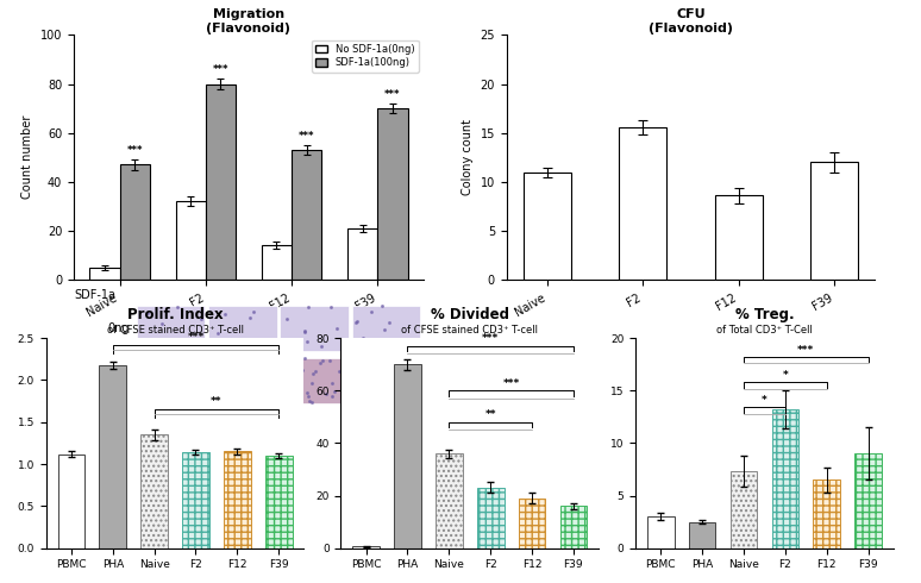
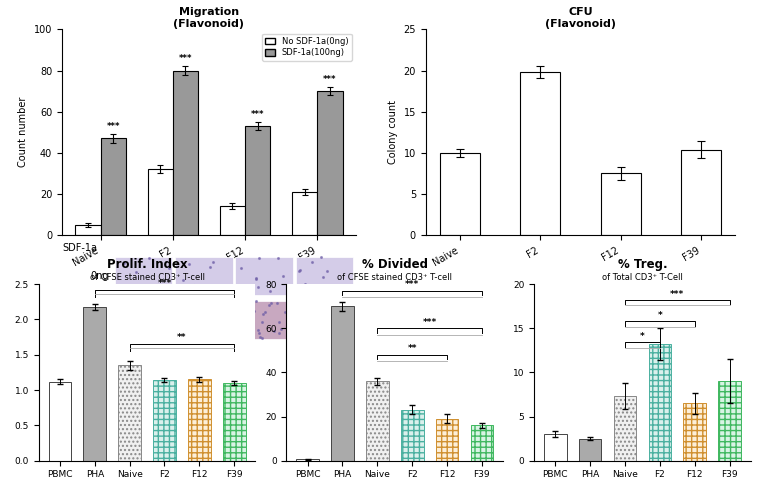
CFU (Flavonoid)/Naive: 11.0 -> 10.0
CFU (Flavonoid)/F2: 15.6 -> 19.8
CFU (Flavonoid)/F12: 8.6 -> 7.5
CFU (Flavonoid)/F39: 12.0 -> 10.4
